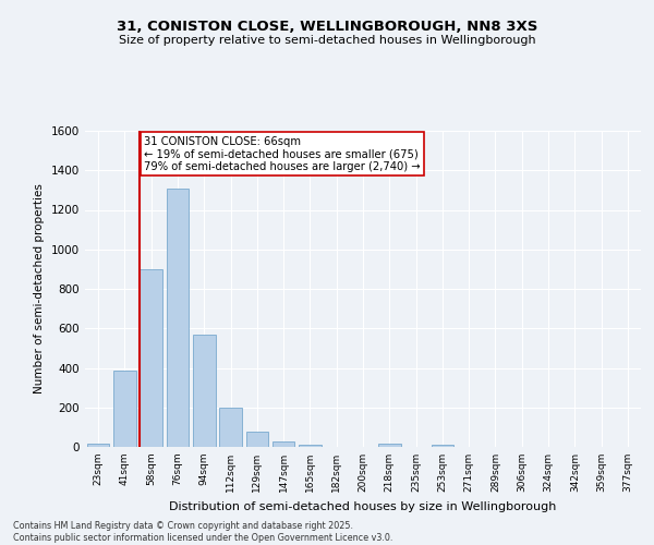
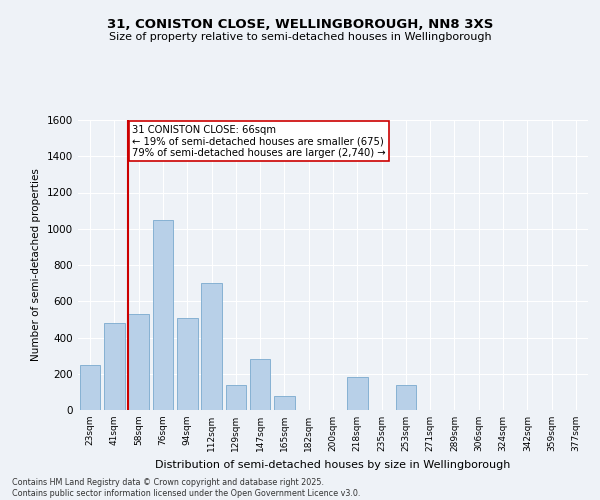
23sqm: 20 -> 250
41sqm: 380 -> 480
58sqm: 900 -> 530
76sqm: 1310 -> 1050
94sqm: 570 -> 510
112sqm: 200 -> 700
129sqm: 80 -> 140
147sqm: 20 -> 280
165sqm: 10 -> 80
218sqm: 20 -> 180
253sqm: 10 -> 140
